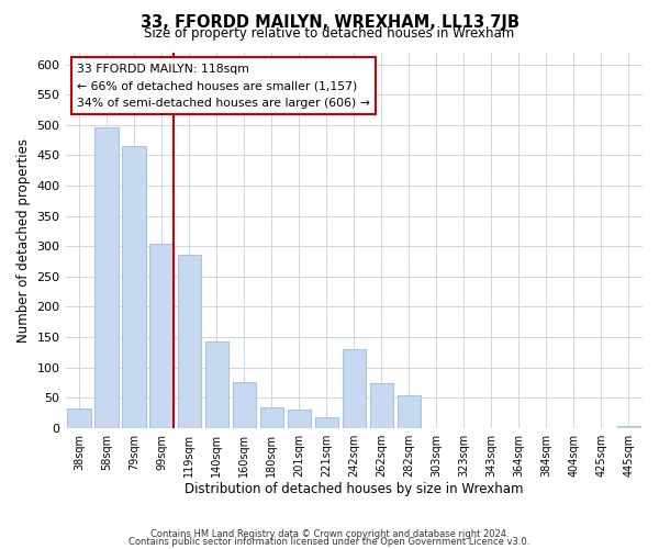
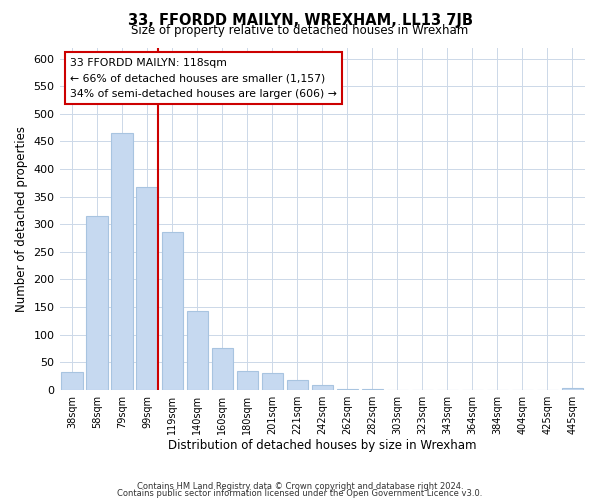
58sqm: 496 -> 315
99sqm: 304 -> 368
242sqm: 130 -> 8
262sqm: 74 -> 2
282sqm: 54 -> 1
